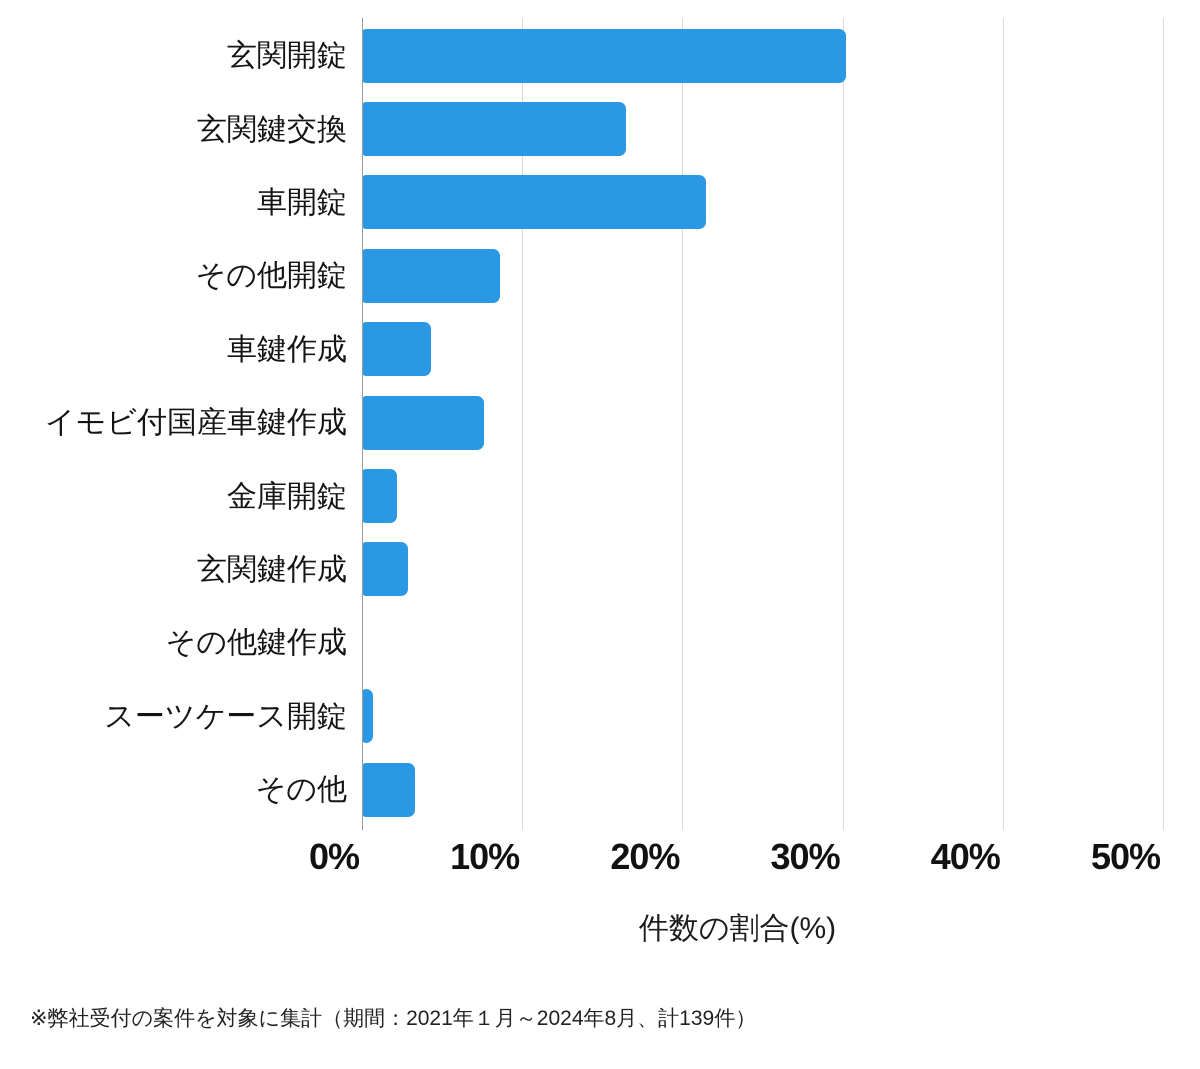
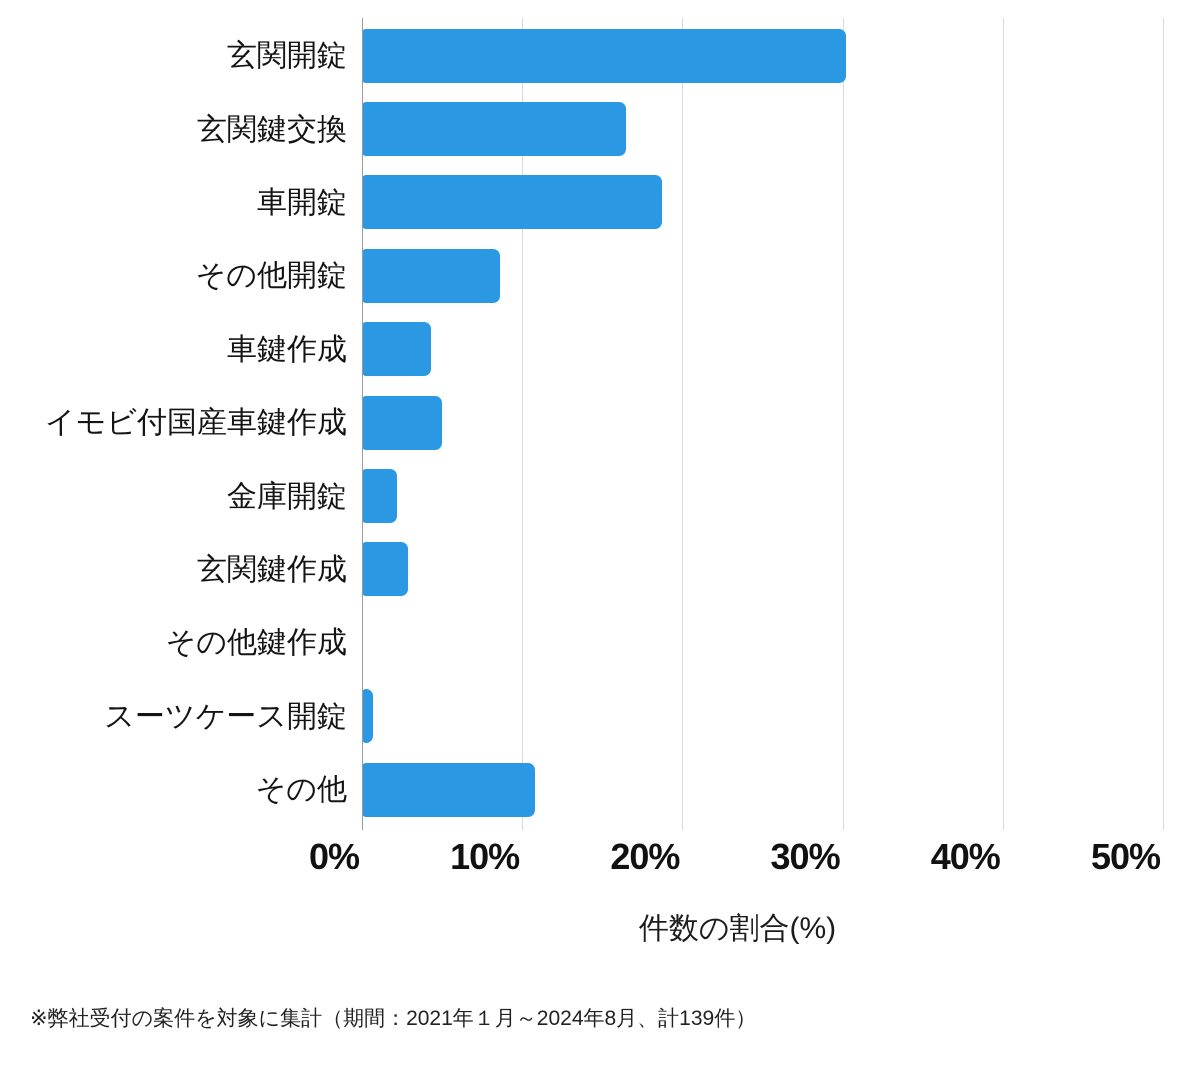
車開錠: 21.5% -> 18.7%
イモビ付国産車鍵作成: 7.6% -> 5.0%
その他: 3.3% -> 10.8%
